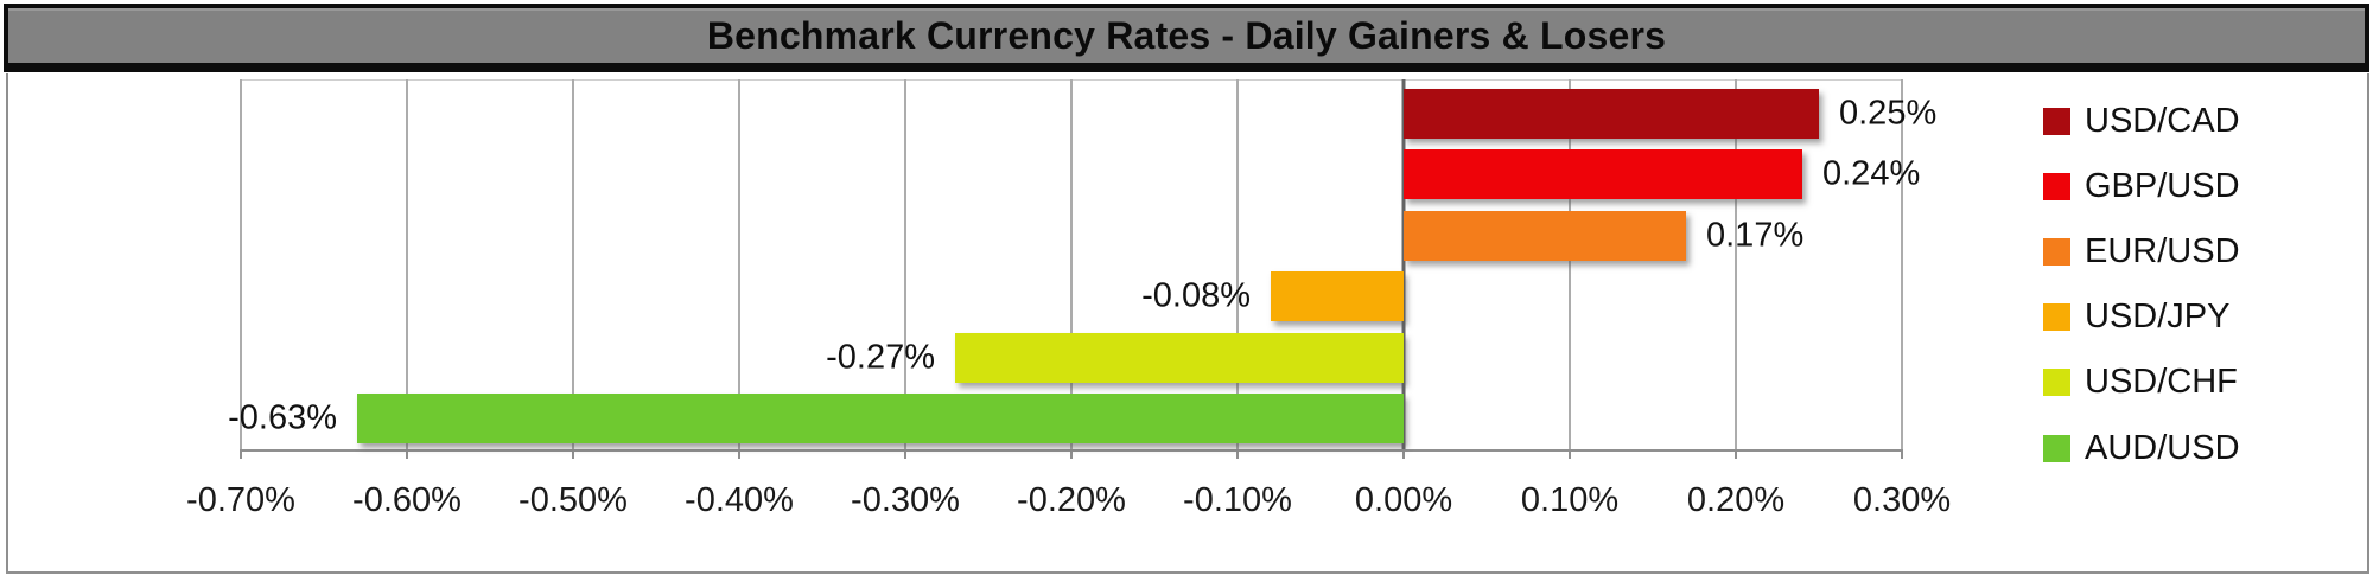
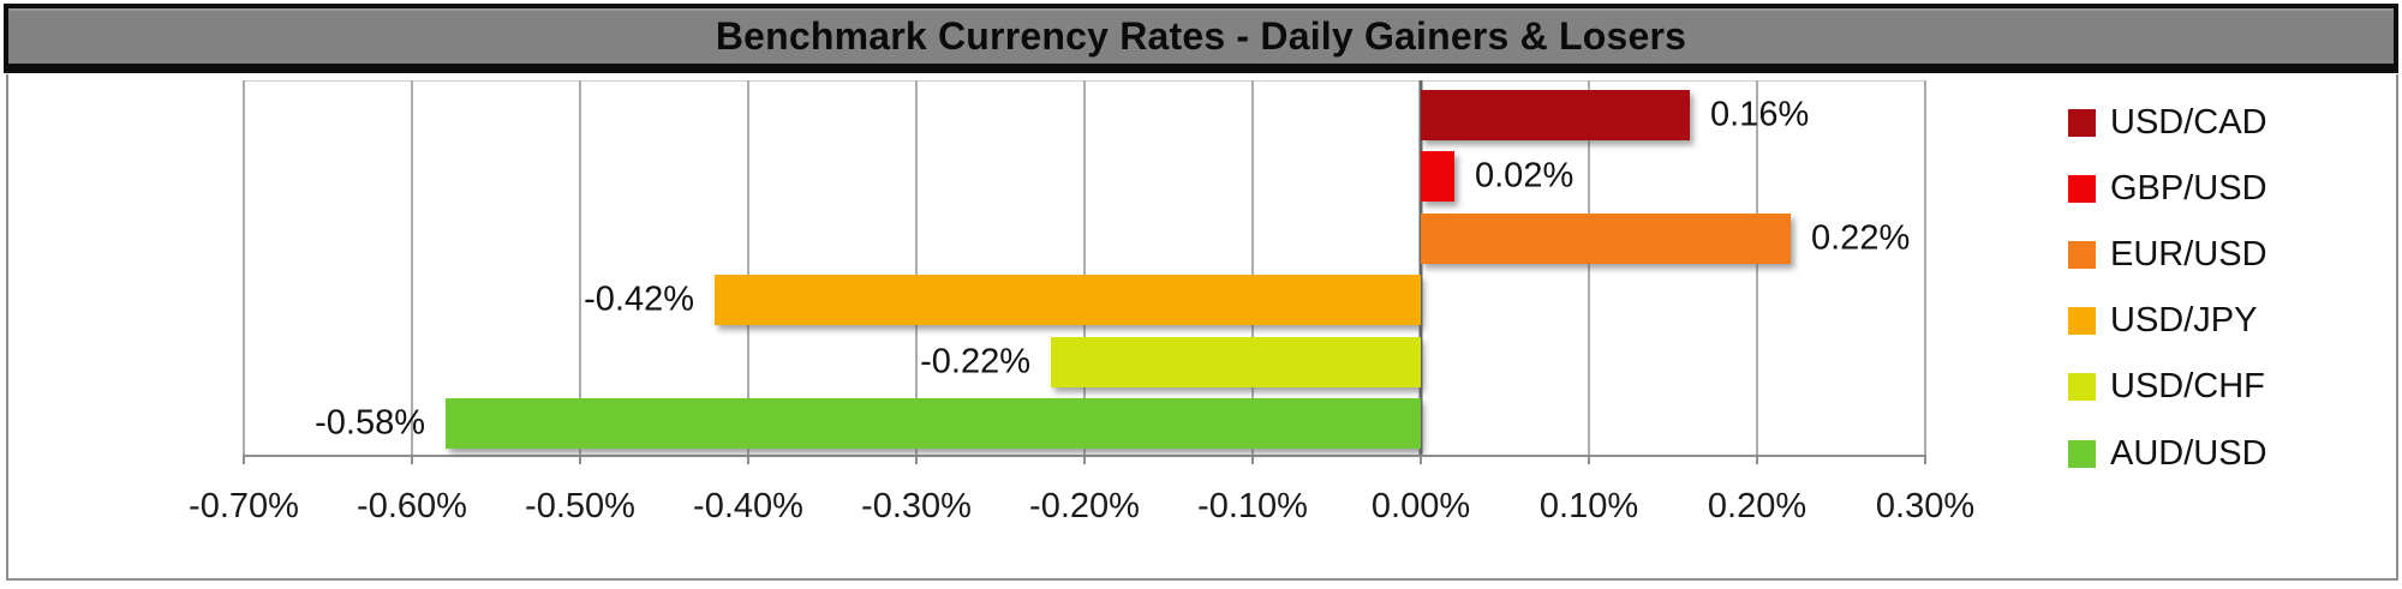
USD/CAD: 0.25% -> 0.16%
GBP/USD: 0.24% -> 0.02%
EUR/USD: 0.17% -> 0.22%
USD/JPY: -0.08% -> -0.42%
USD/CHF: -0.27% -> -0.22%
AUD/USD: -0.63% -> -0.58%
